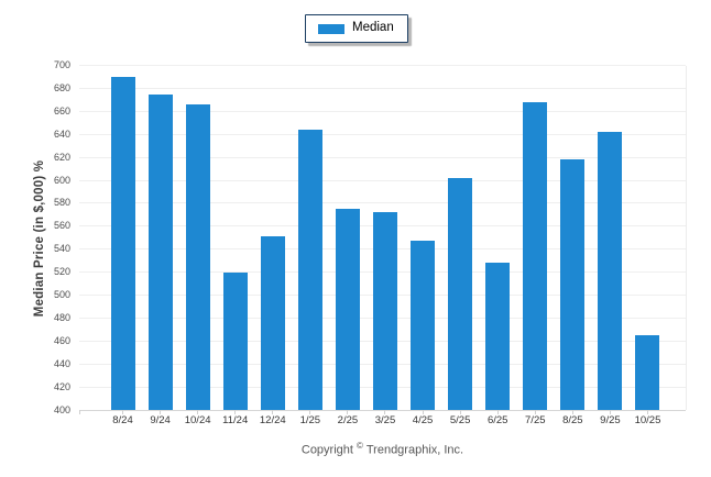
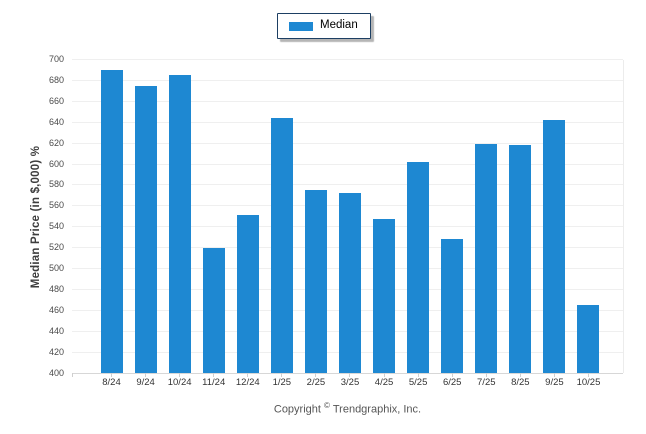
10/24: 666 -> 685
7/25: 668 -> 619
